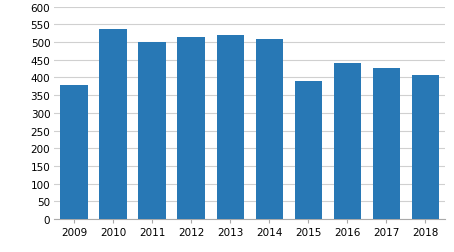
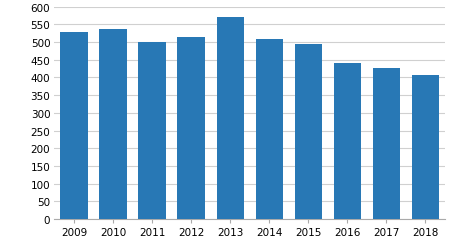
2009: 380 -> 527
2013: 520 -> 572
2015: 390 -> 493
